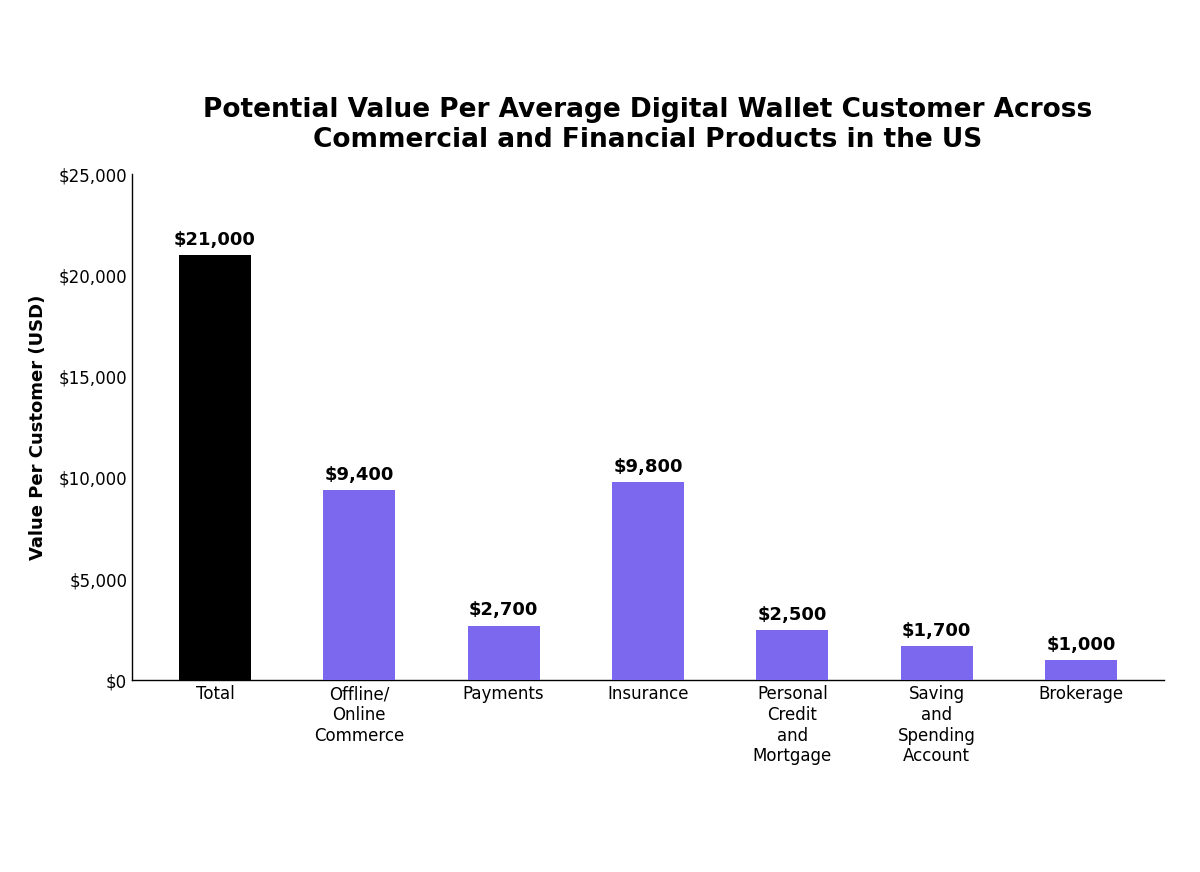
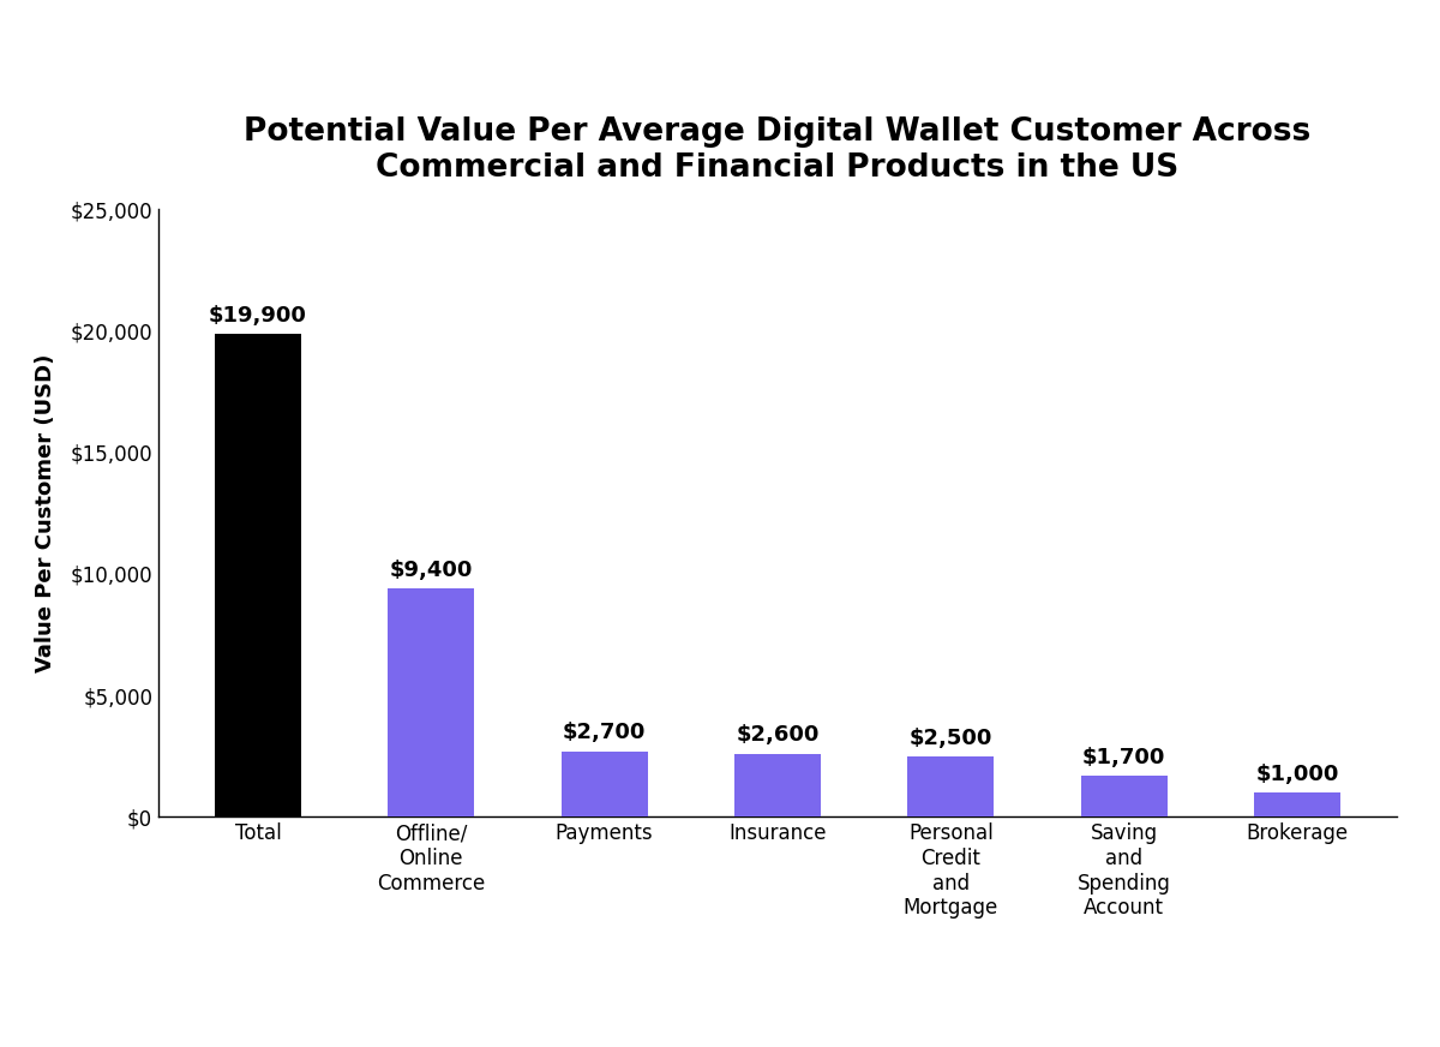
Total: $21,000 -> $19,900
Insurance: $9,800 -> $2,600
